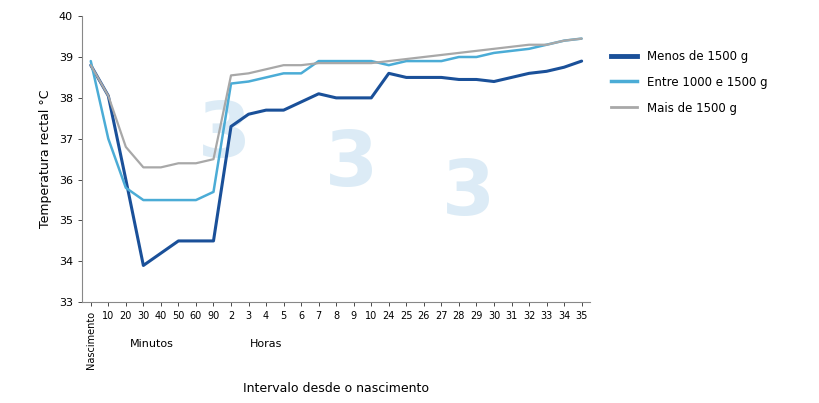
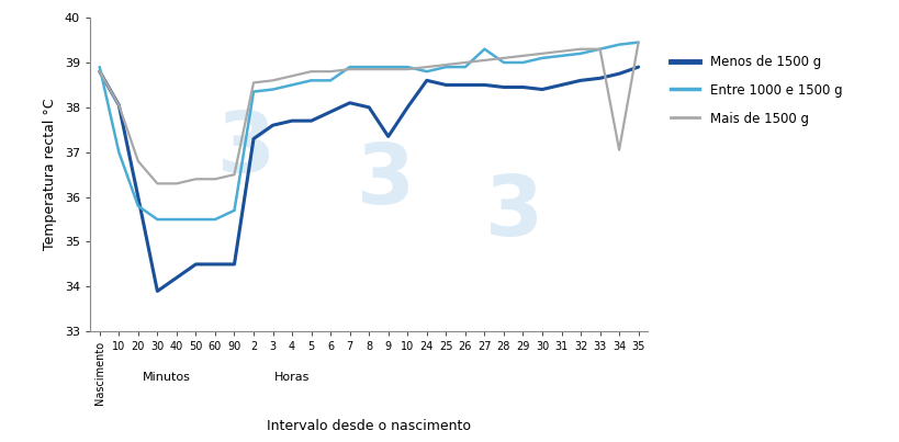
Menos de 1500 g/9: 38.00 -> 37.35
Entre 1000 e 1500 g/27: 38.90 -> 39.30
Mais de 1500 g/34: 39.40 -> 37.05
